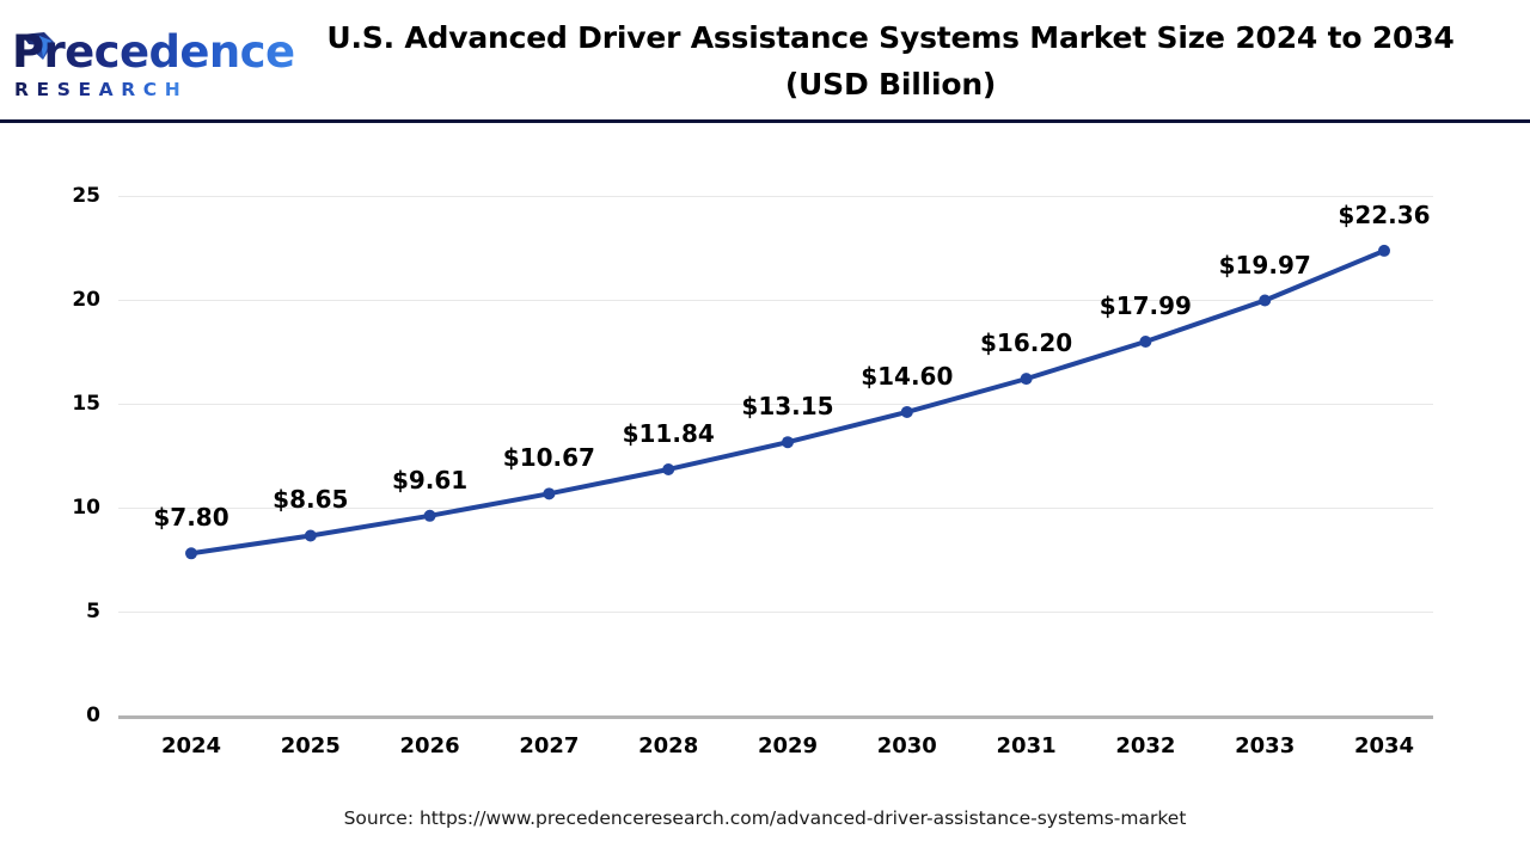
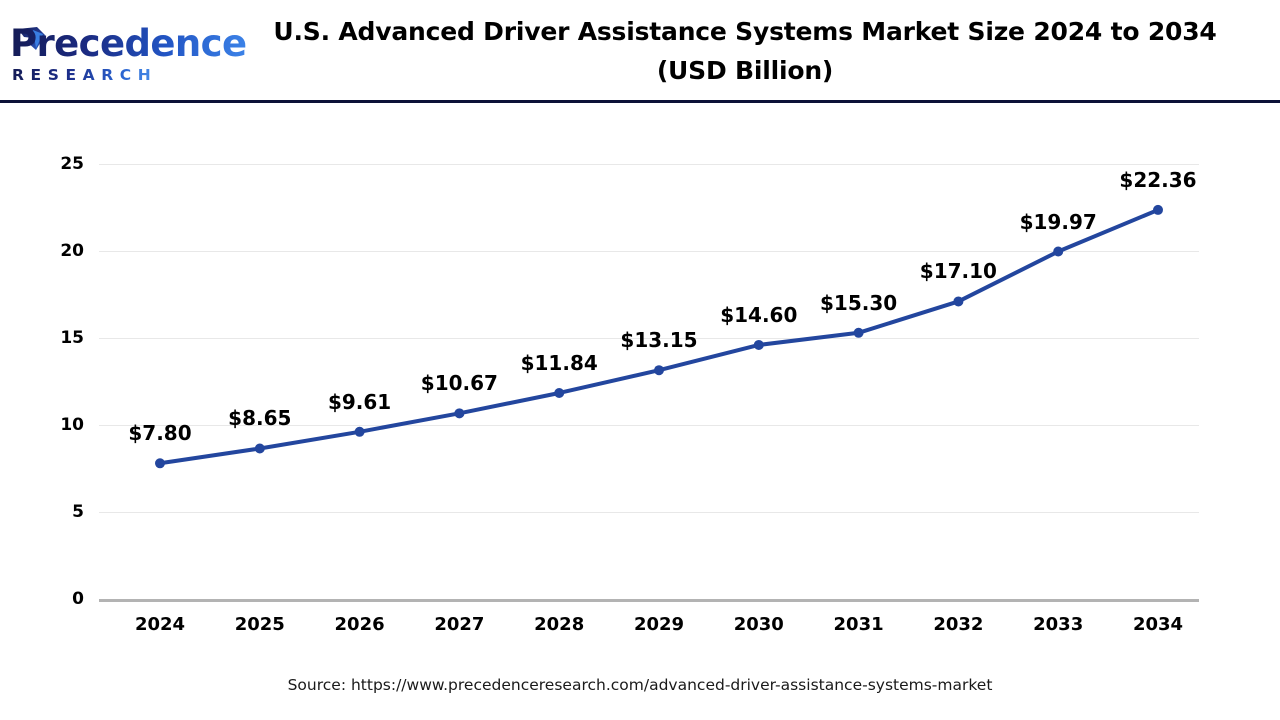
2031: $16.20 -> $15.30
2032: $17.99 -> $17.10
